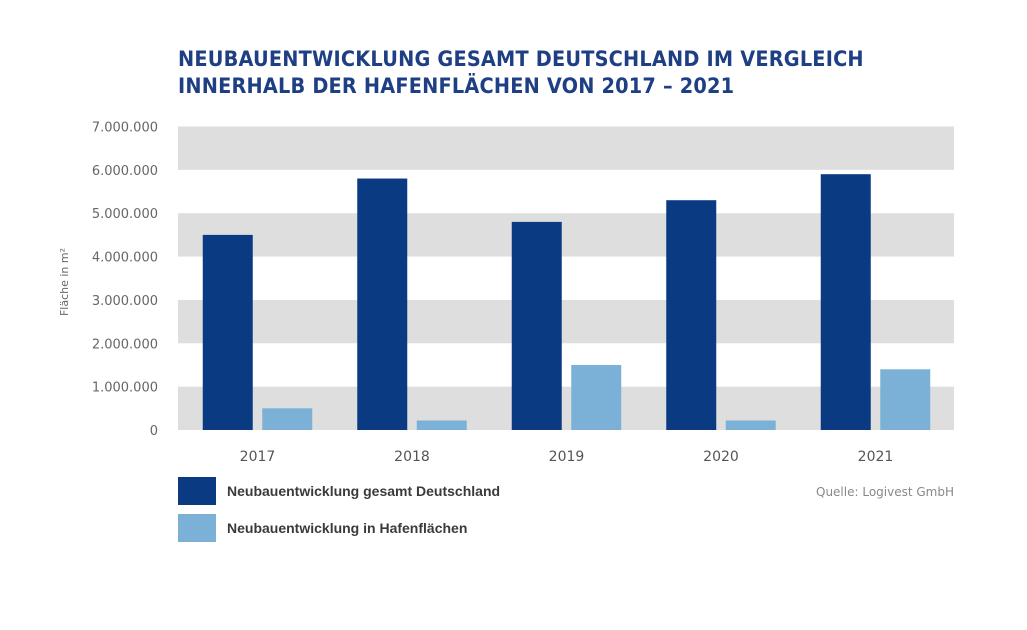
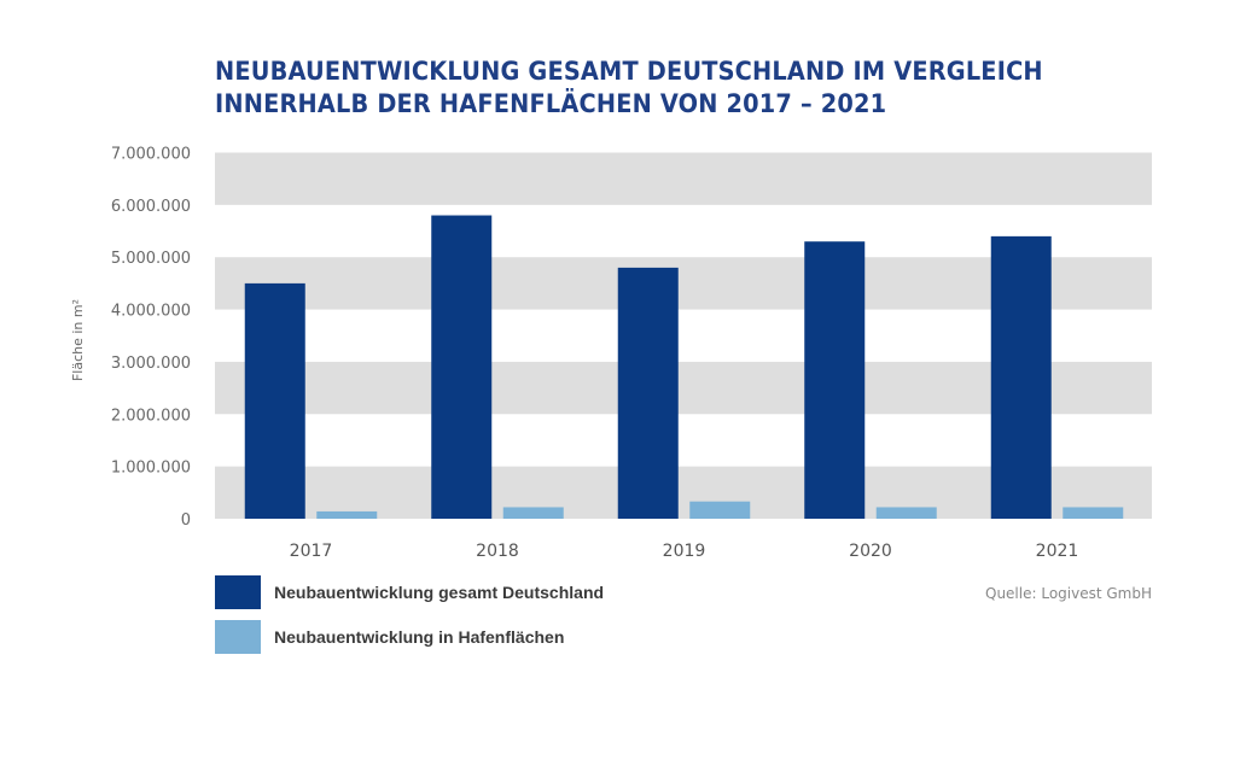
Neubauentwicklung in Hafenflächen/2017: 500000 -> 100000
Neubauentwicklung in Hafenflächen/2019: 1500000 -> 300000
Neubauentwicklung gesamt Deutschland/2021: 5900000 -> 5400000
Neubauentwicklung in Hafenflächen/2021: 1400000 -> 200000
